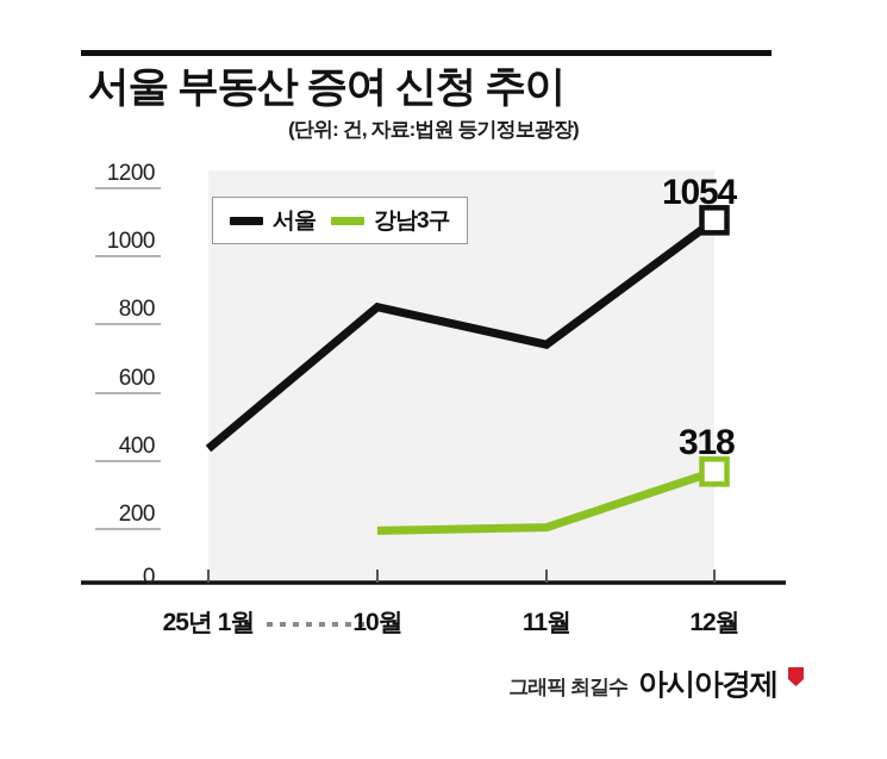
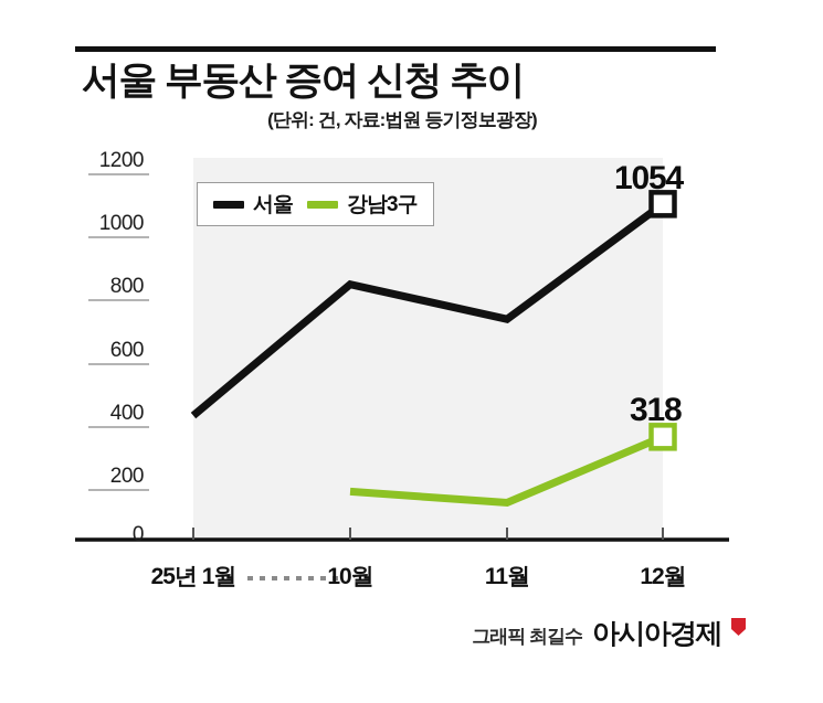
강남3구/11월: 160 -> 110
